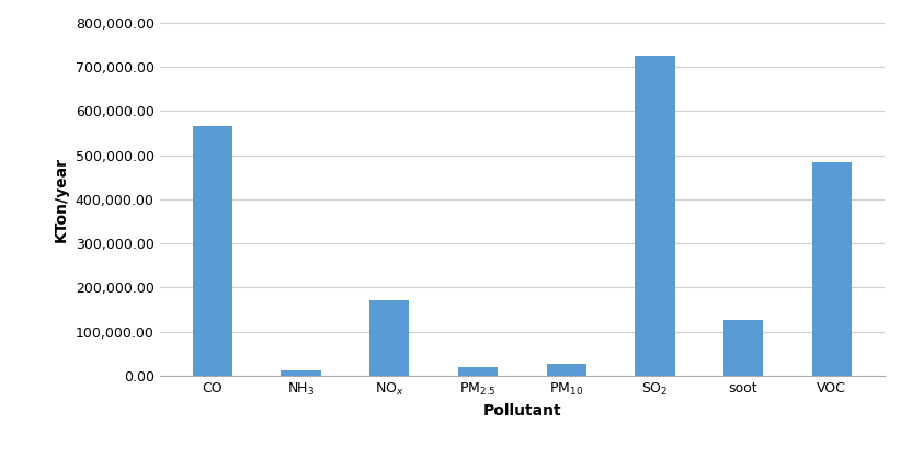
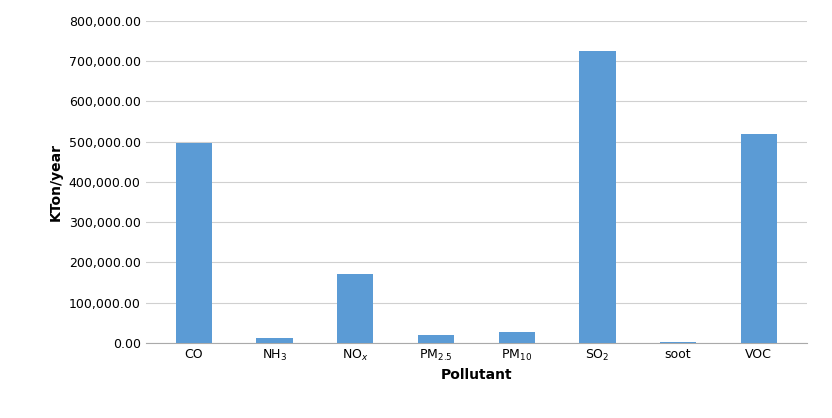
CO: 565,000 -> 497,000
soot: 125,000 -> 2,000
VOC: 485,000 -> 518,000
